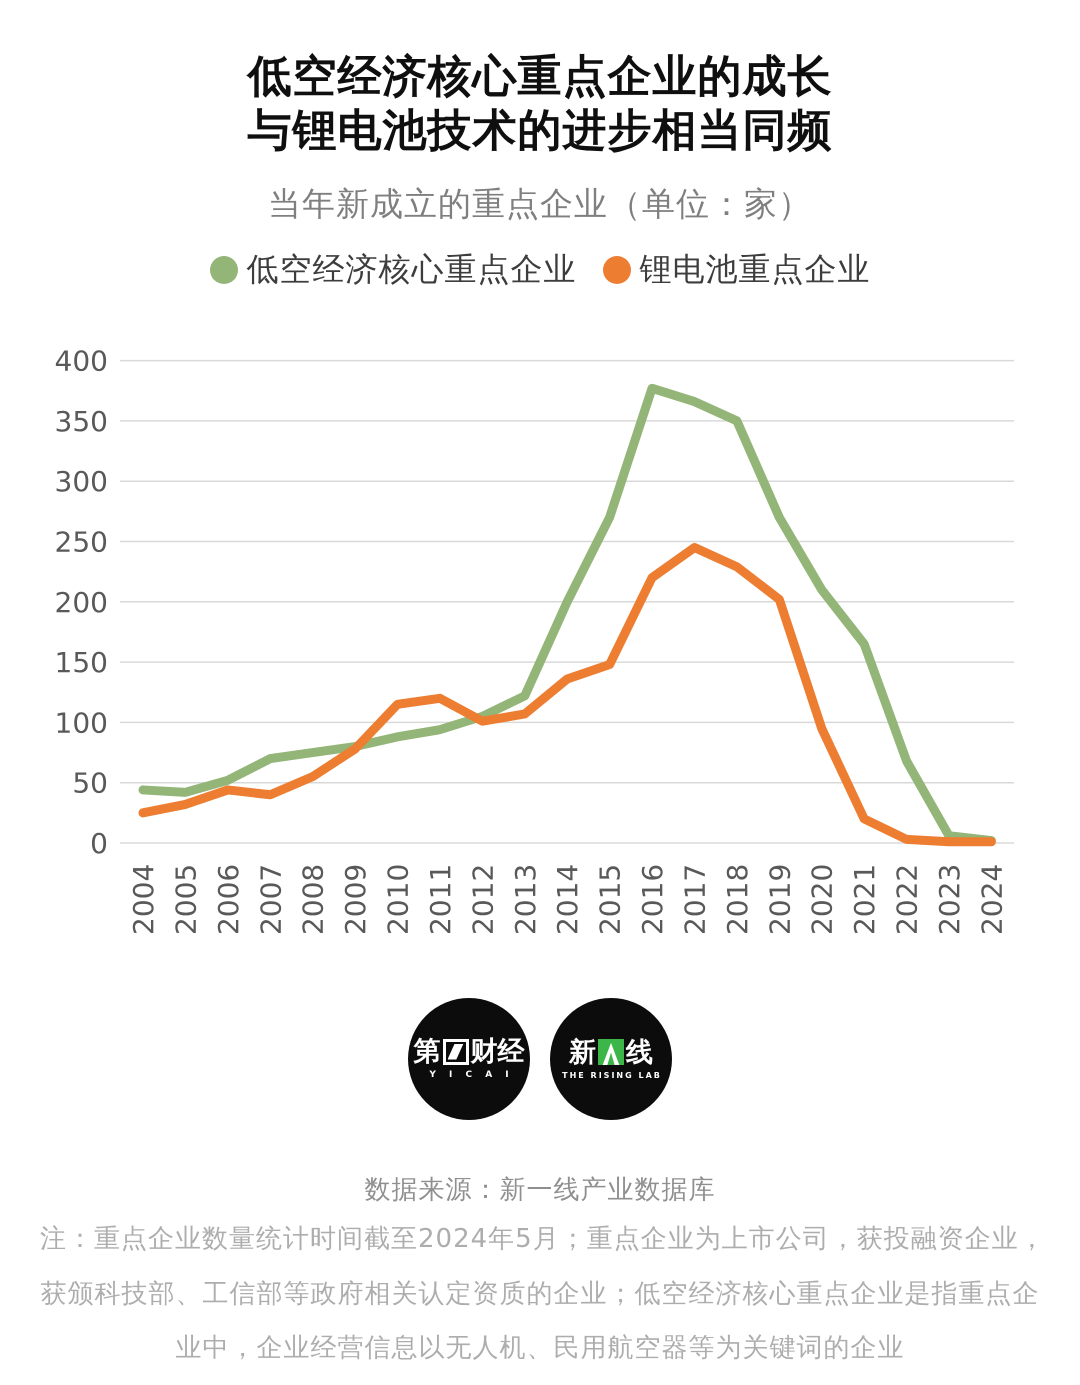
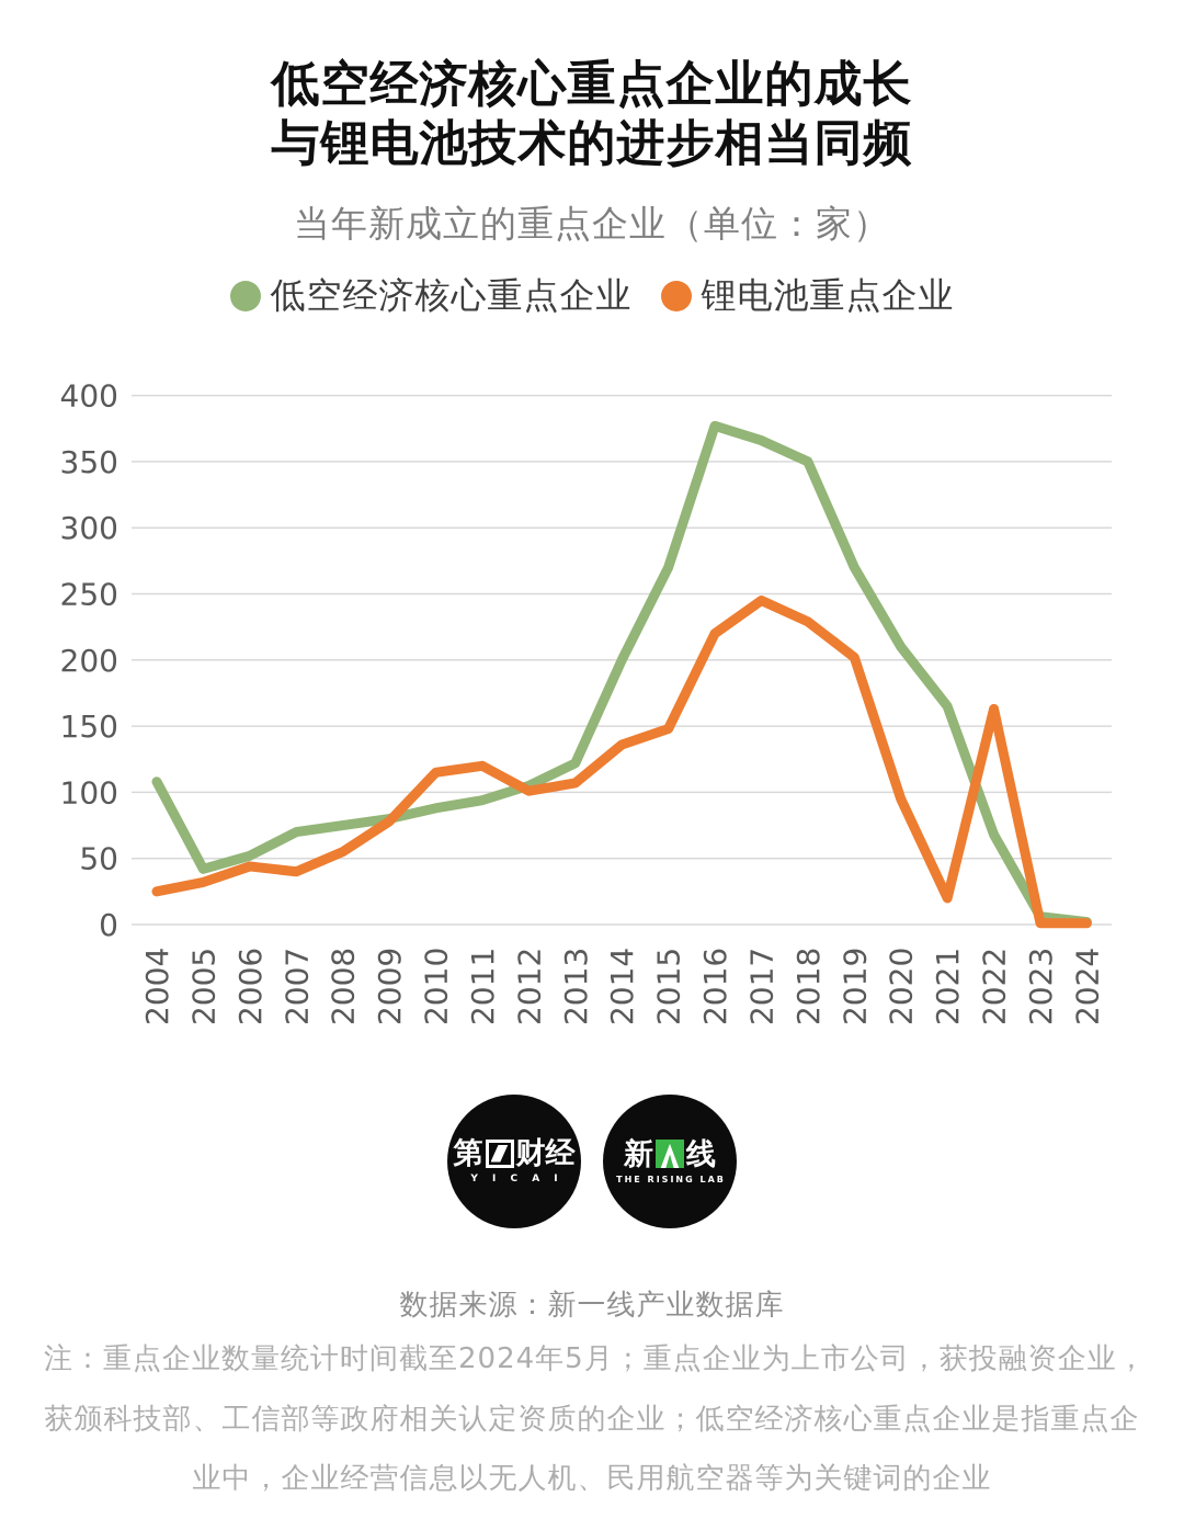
低空经济核心重点企业/2004: 44 -> 108
锂电池重点企业/2022: 3 -> 163
